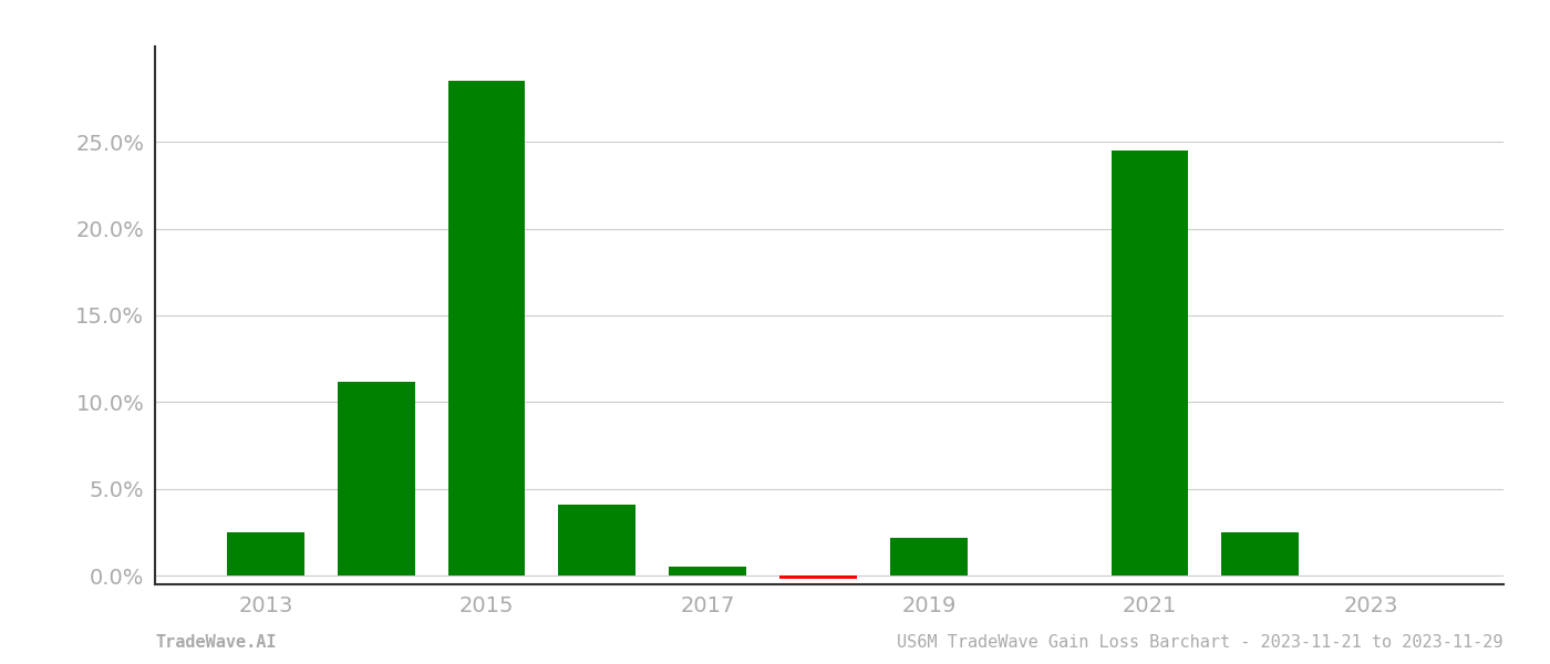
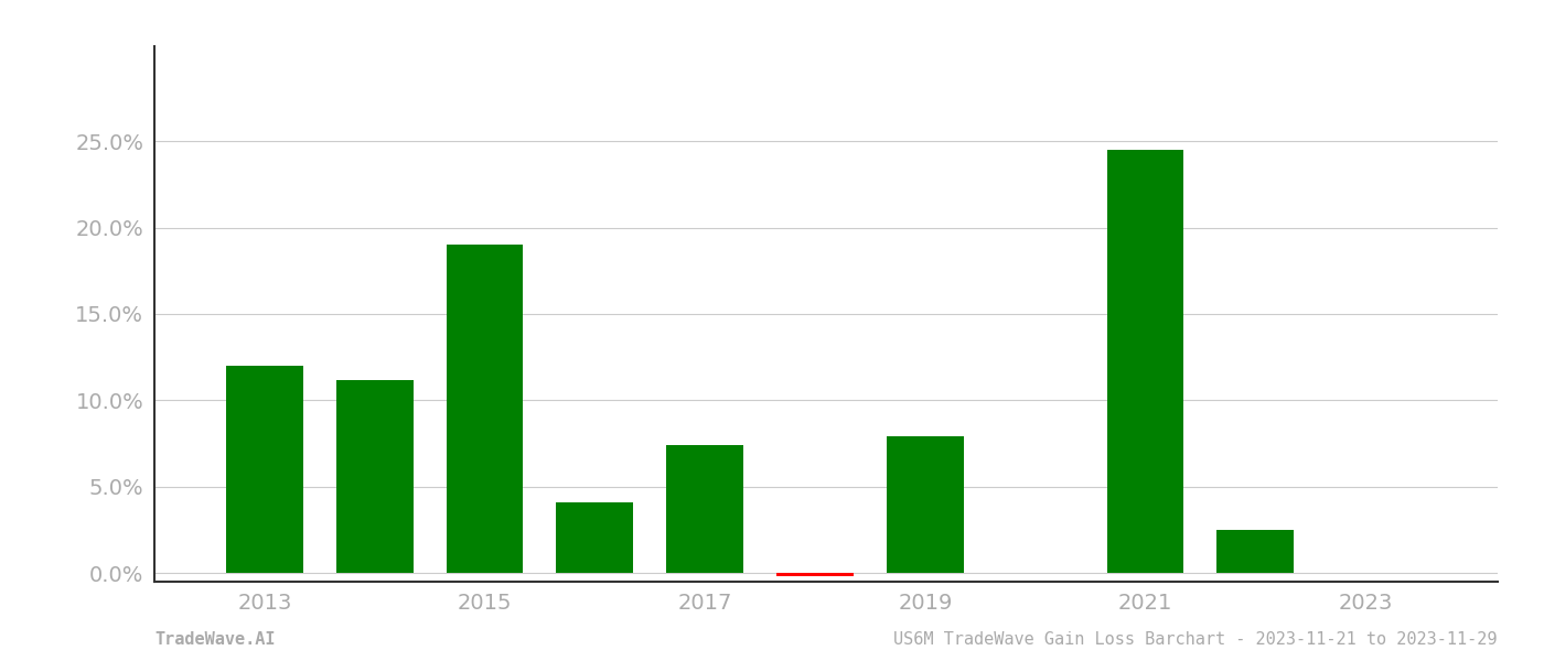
2013: 2.5% -> 12.0%
2015: 28.5% -> 19.0%
2017: 0.5% -> 7.4%
2019: 2.2% -> 7.9%
